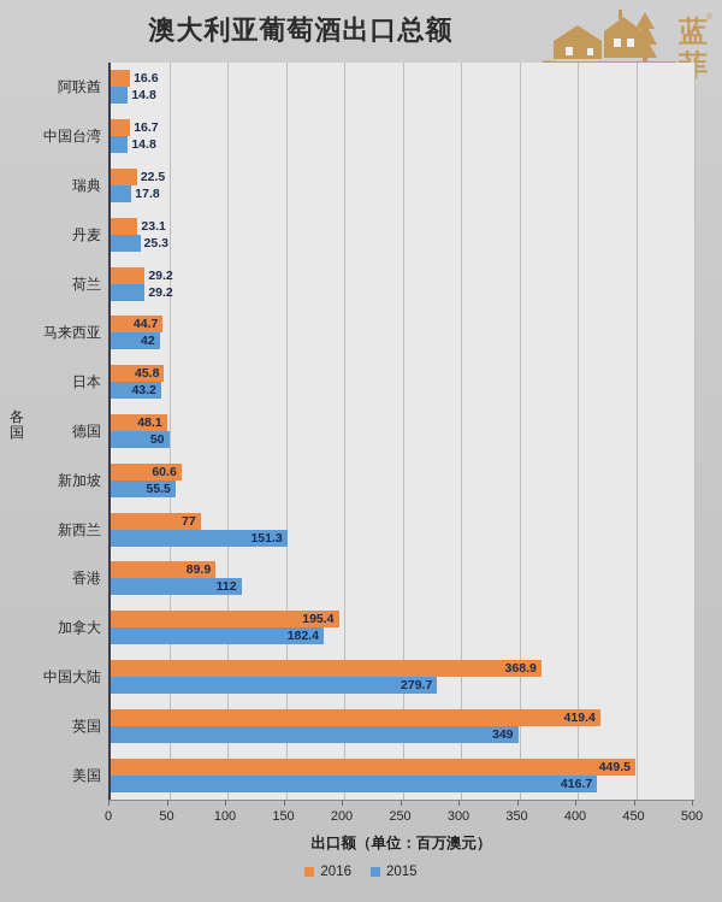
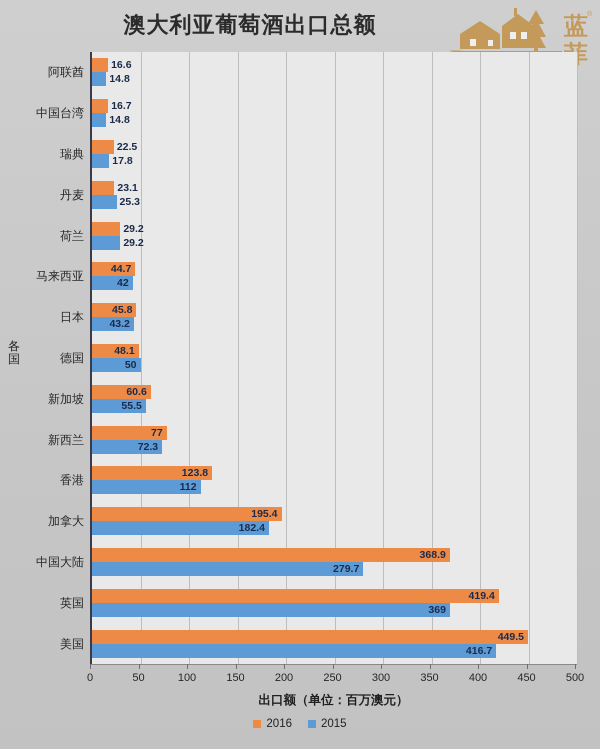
2015/新西兰: 151.3 -> 72.3
2016/香港: 89.9 -> 123.8
2015/英国: 349 -> 369
